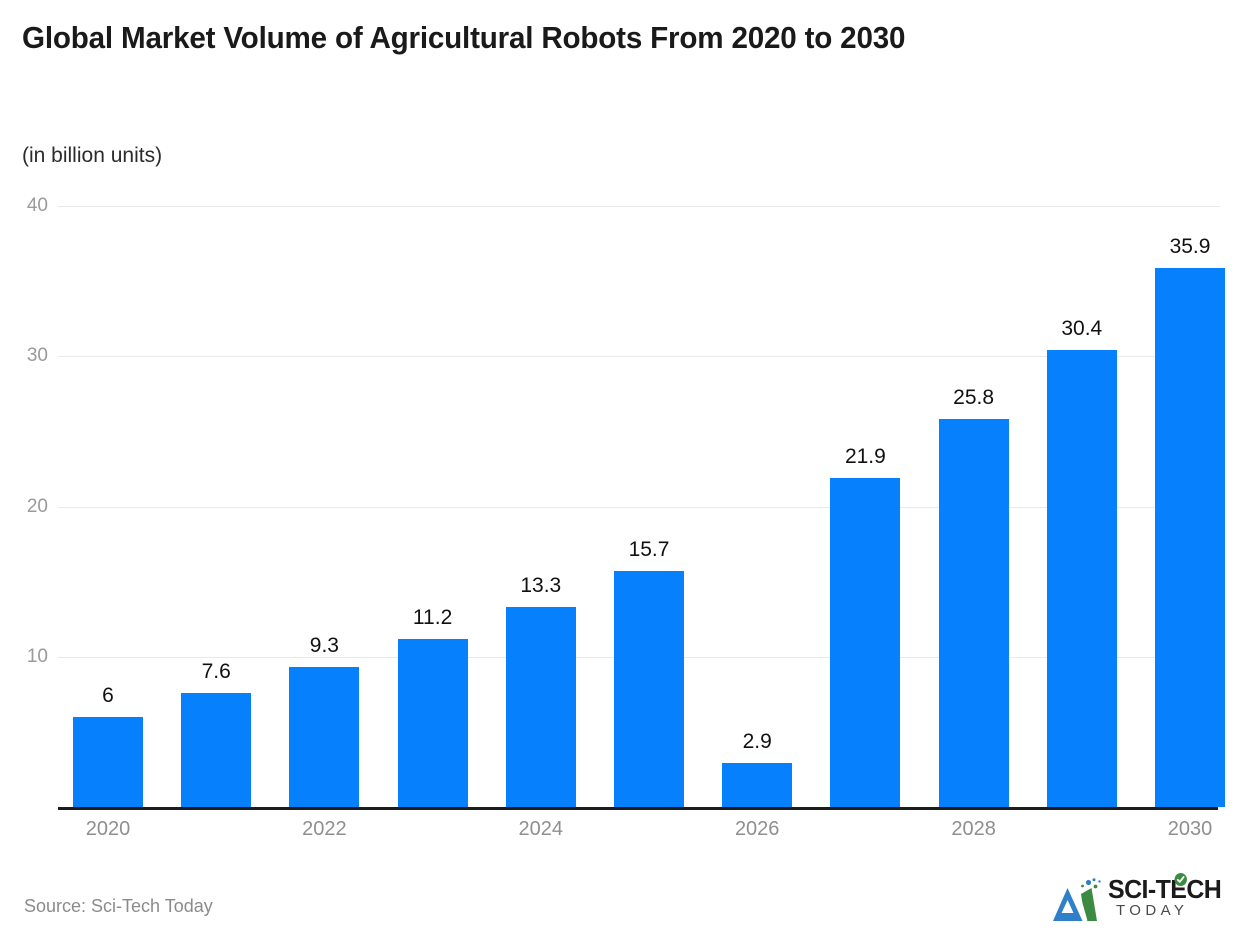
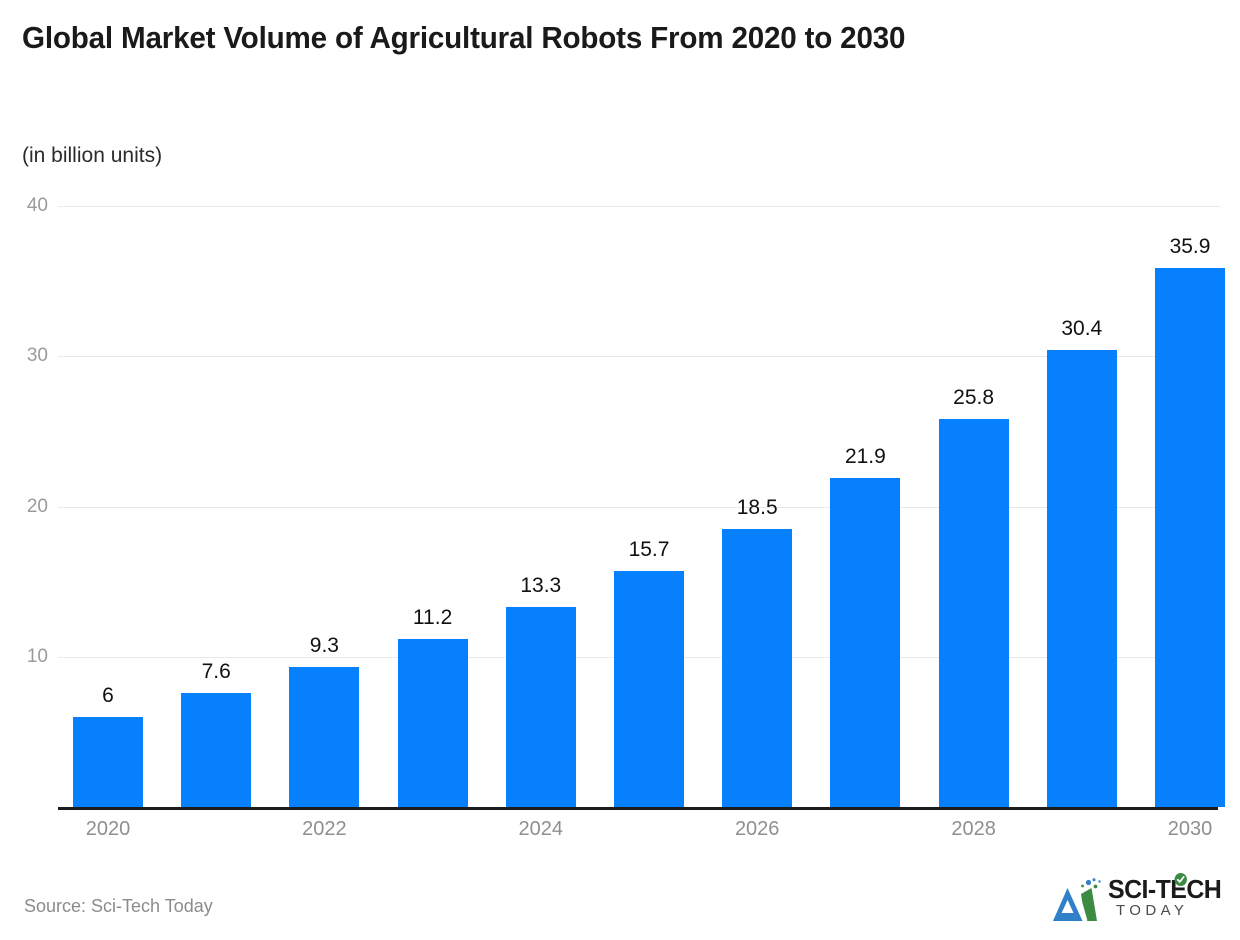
2026: 2.9 -> 18.5
